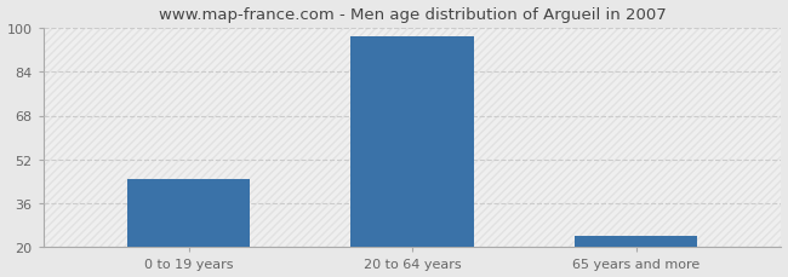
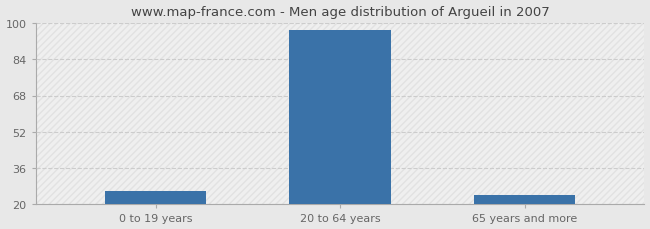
0 to 19 years: 45 -> 26
